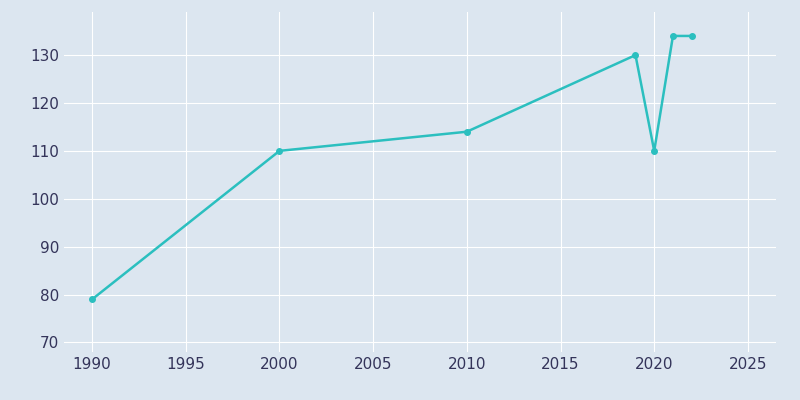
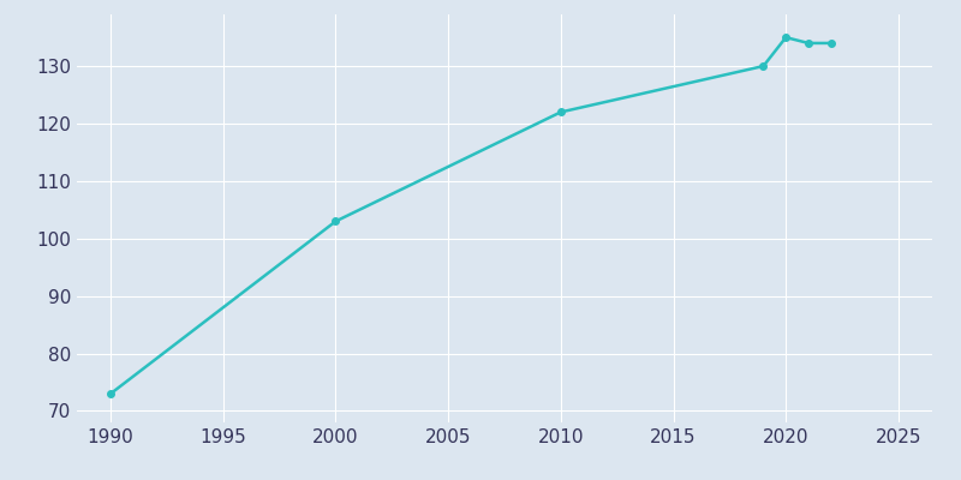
1990: 79 -> 73
2000: 110 -> 103
2010: 114 -> 122
2020: 110 -> 135
